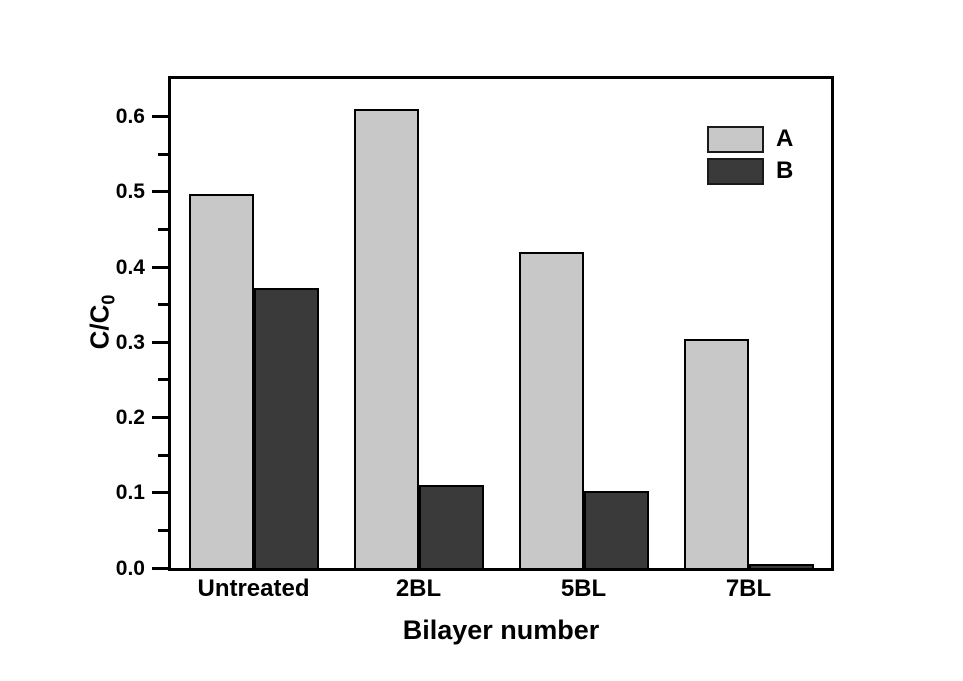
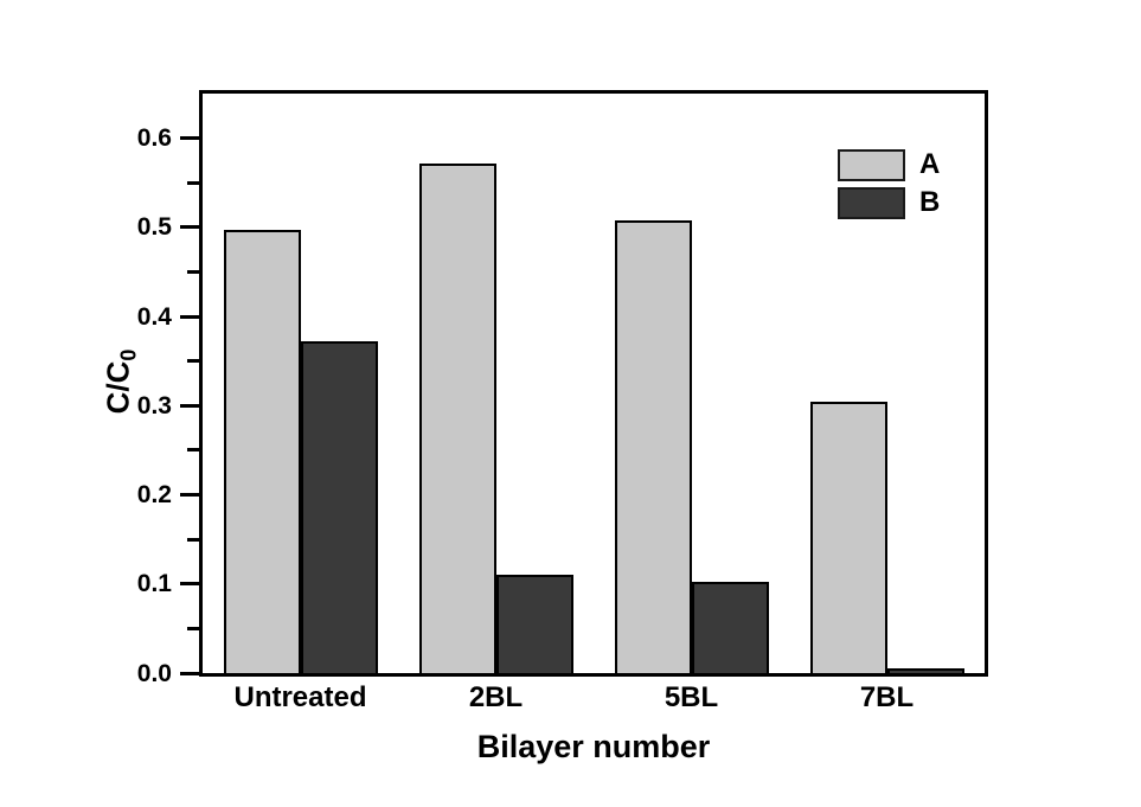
A/2BL: 0.61 -> 0.57
A/5BL: 0.42 -> 0.51
